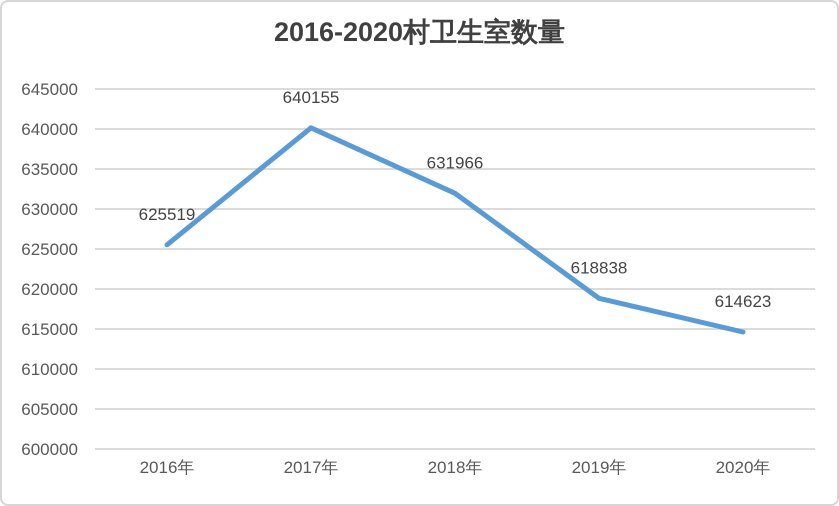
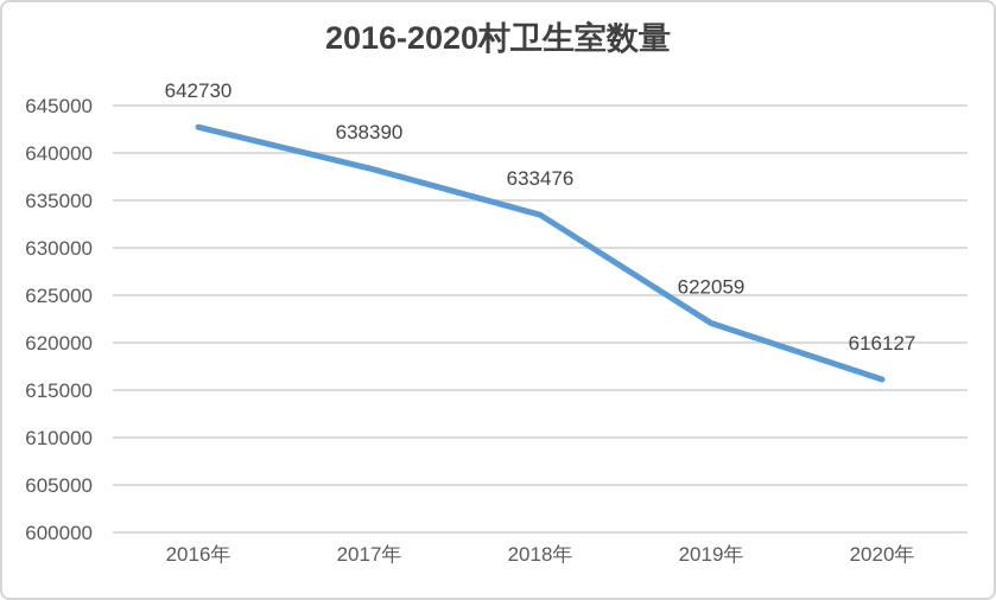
2016年: 625519 -> 642730
2017年: 640155 -> 638390
2018年: 631966 -> 633476
2019年: 618838 -> 622059
2020年: 614623 -> 616127
